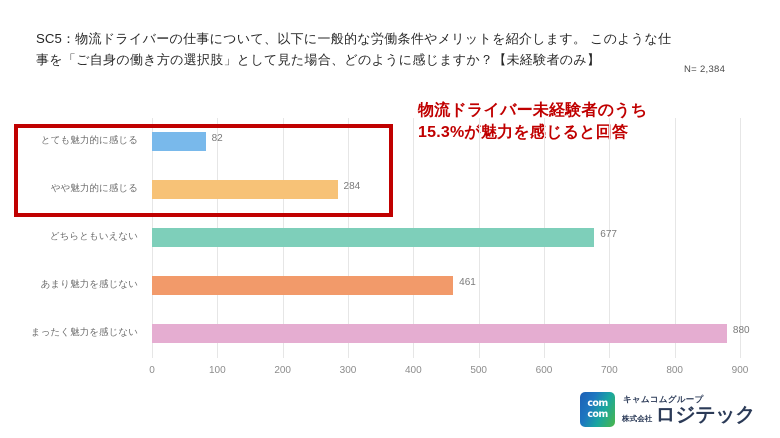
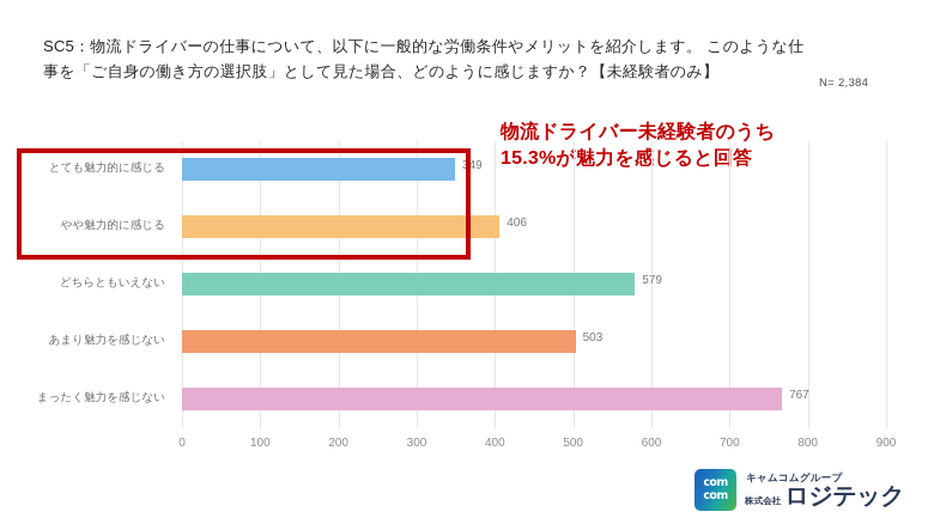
とても魅力的に感じる: 82 -> 349
やや魅力的に感じる: 284 -> 406
どちらともいえない: 677 -> 579
あまり魅力を感じない: 461 -> 503
まったく魅力を感じない: 880 -> 767
